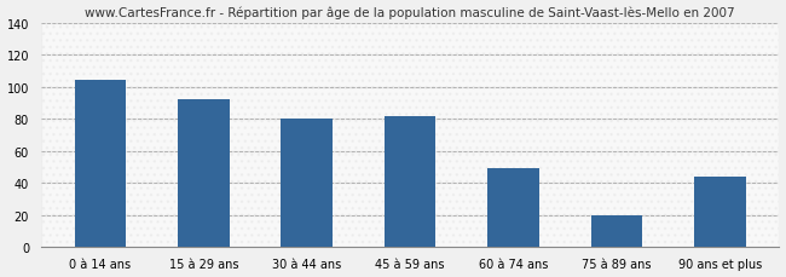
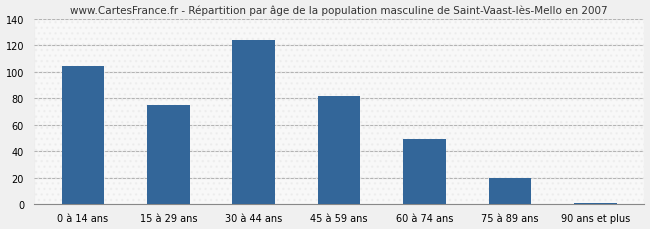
15 à 29 ans: 92 -> 75
30 à 44 ans: 80 -> 124
90 ans et plus: 44 -> 1
